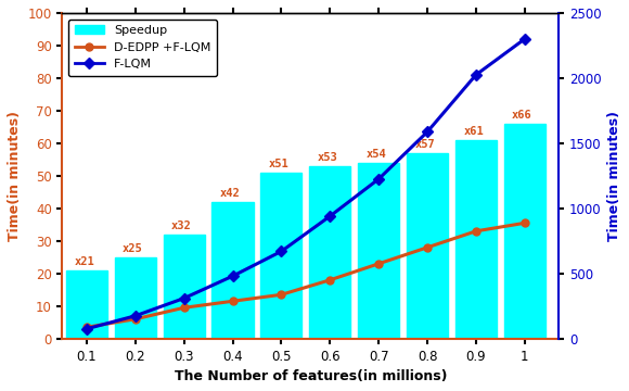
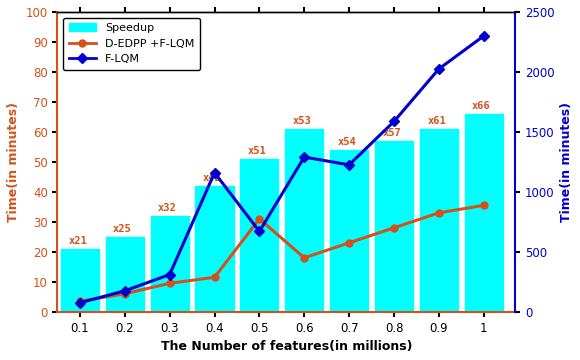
F-LQM/0.4: 480 -> 1160
D-EDPP +F-LQM/0.5: 13.5 -> 31.0
Speedup/0.6: 53 -> 61
F-LQM/0.6: 940 -> 1290
